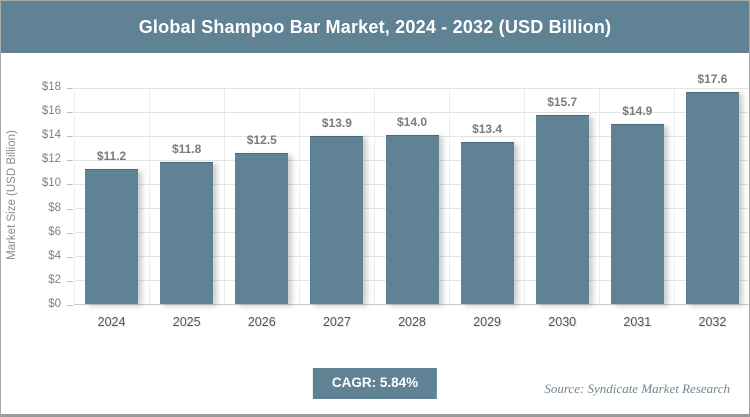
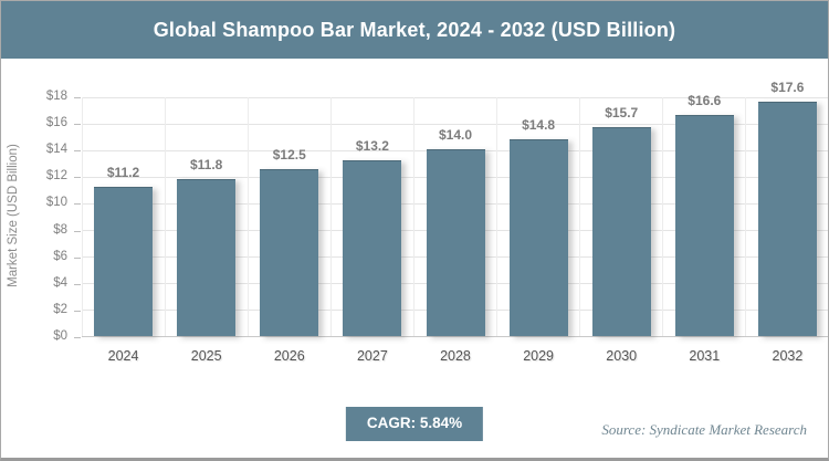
2027: $13.9 -> $13.2
2029: $13.4 -> $14.8
2031: $14.9 -> $16.6
